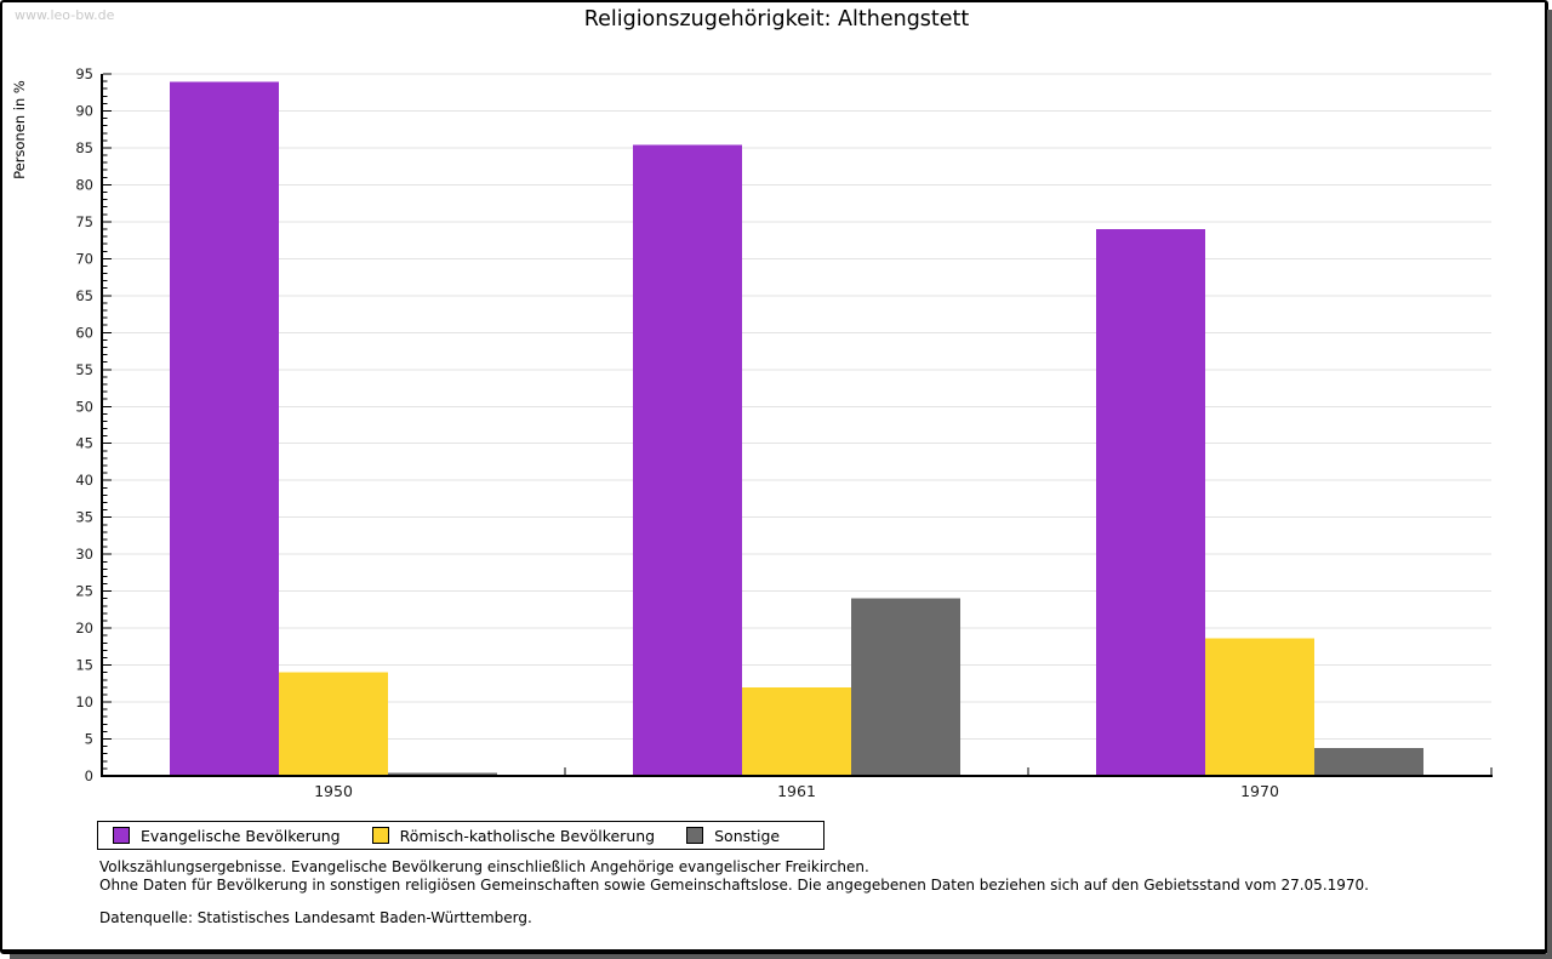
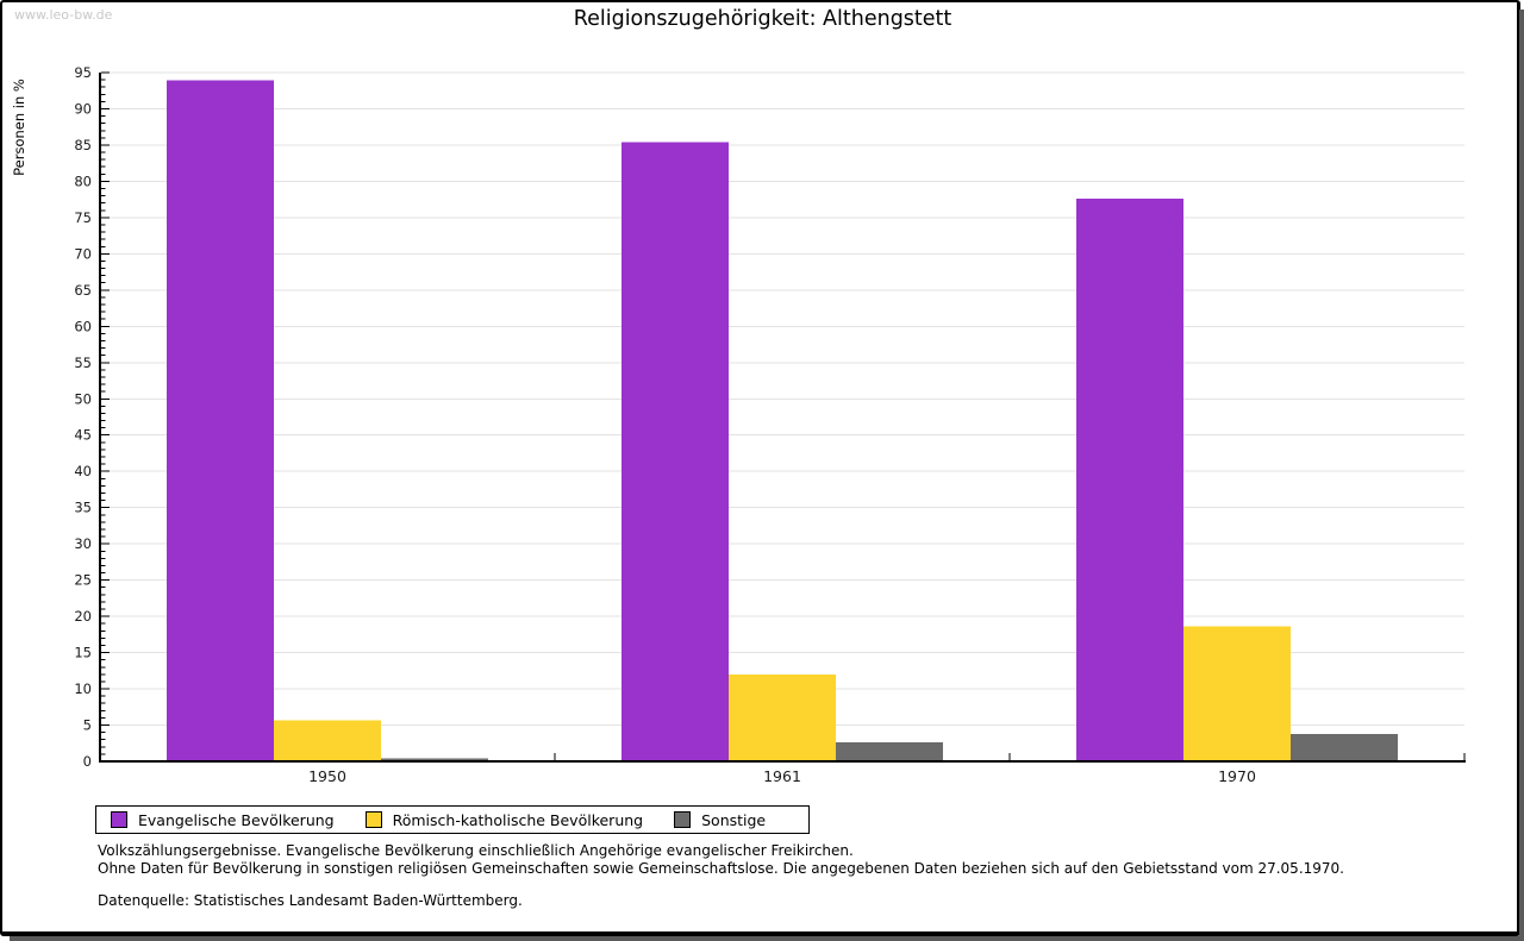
Römisch-katholische Bevölkerung/1950: 14 -> 6
Sonstige/1961: 24 -> 3
Evangelische Bevölkerung/1970: 74 -> 78
